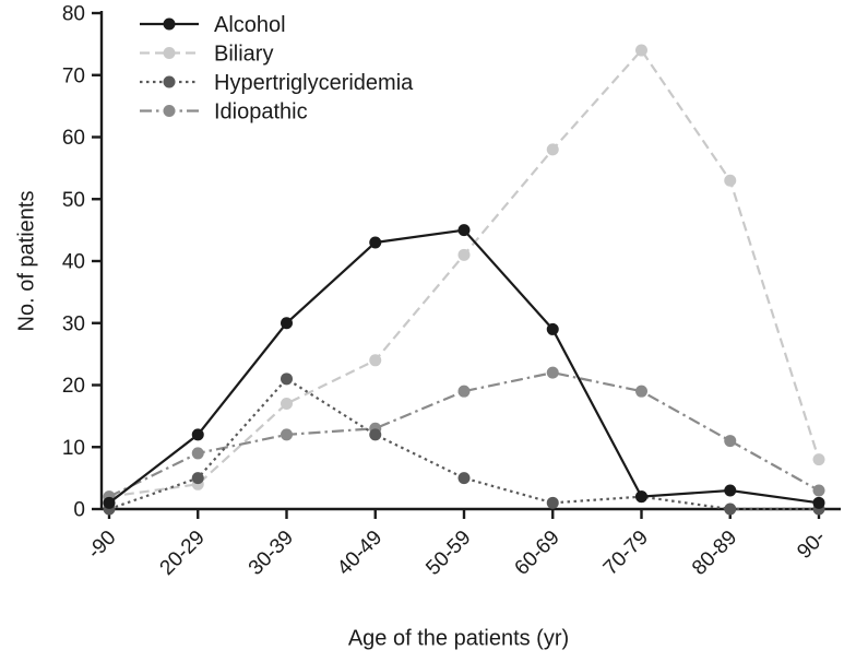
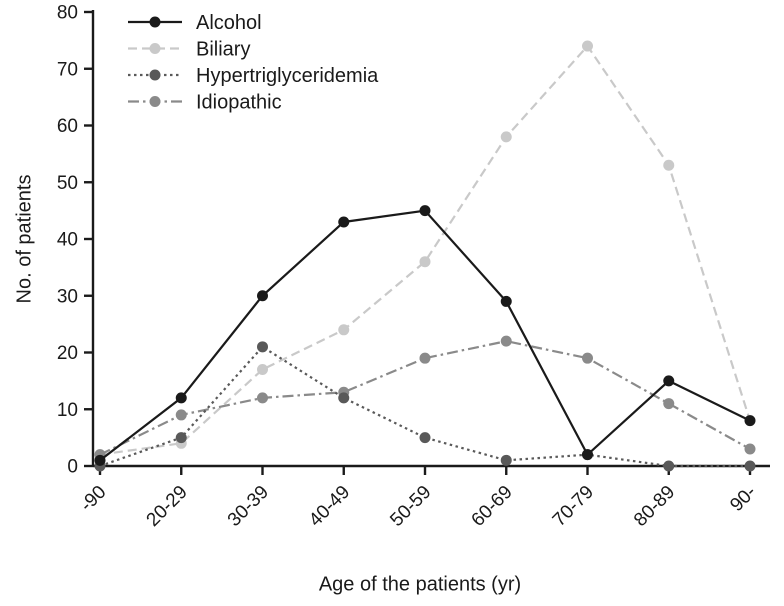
Biliary/50-59: 41 -> 36
Alcohol/80-89: 3 -> 15
Alcohol/90-: 1 -> 8
